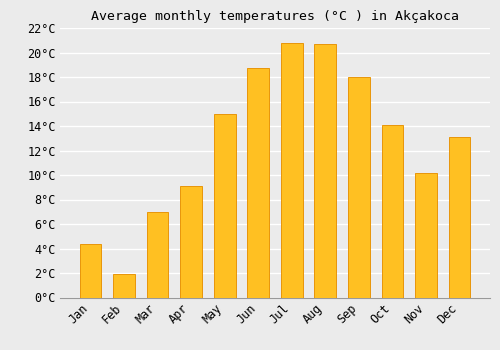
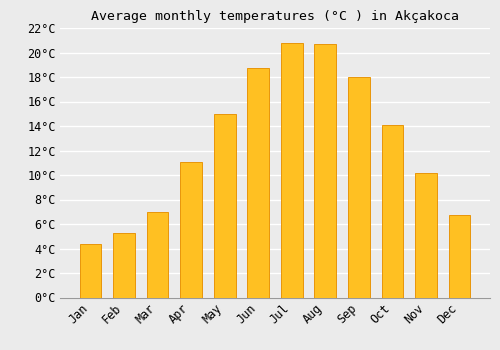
Feb: 1.9°C -> 5.3°C
Apr: 9.1°C -> 11.1°C
Dec: 13.1°C -> 6.7°C
